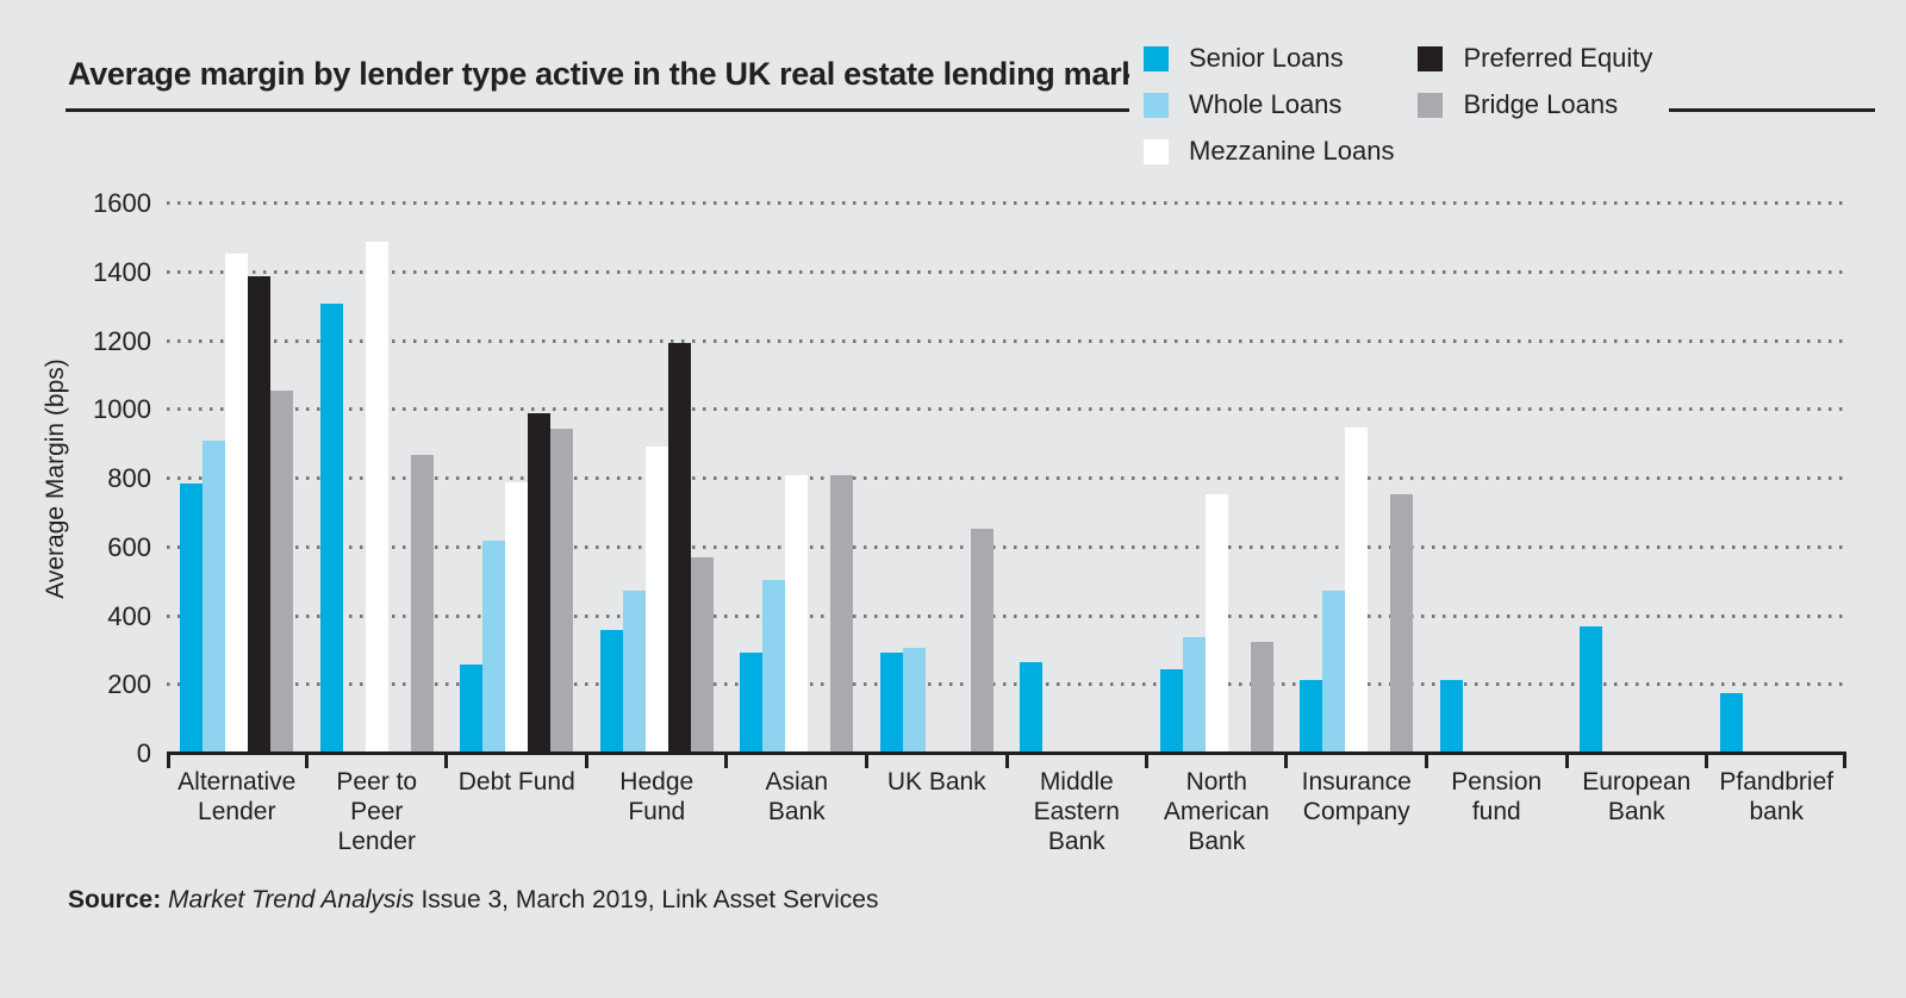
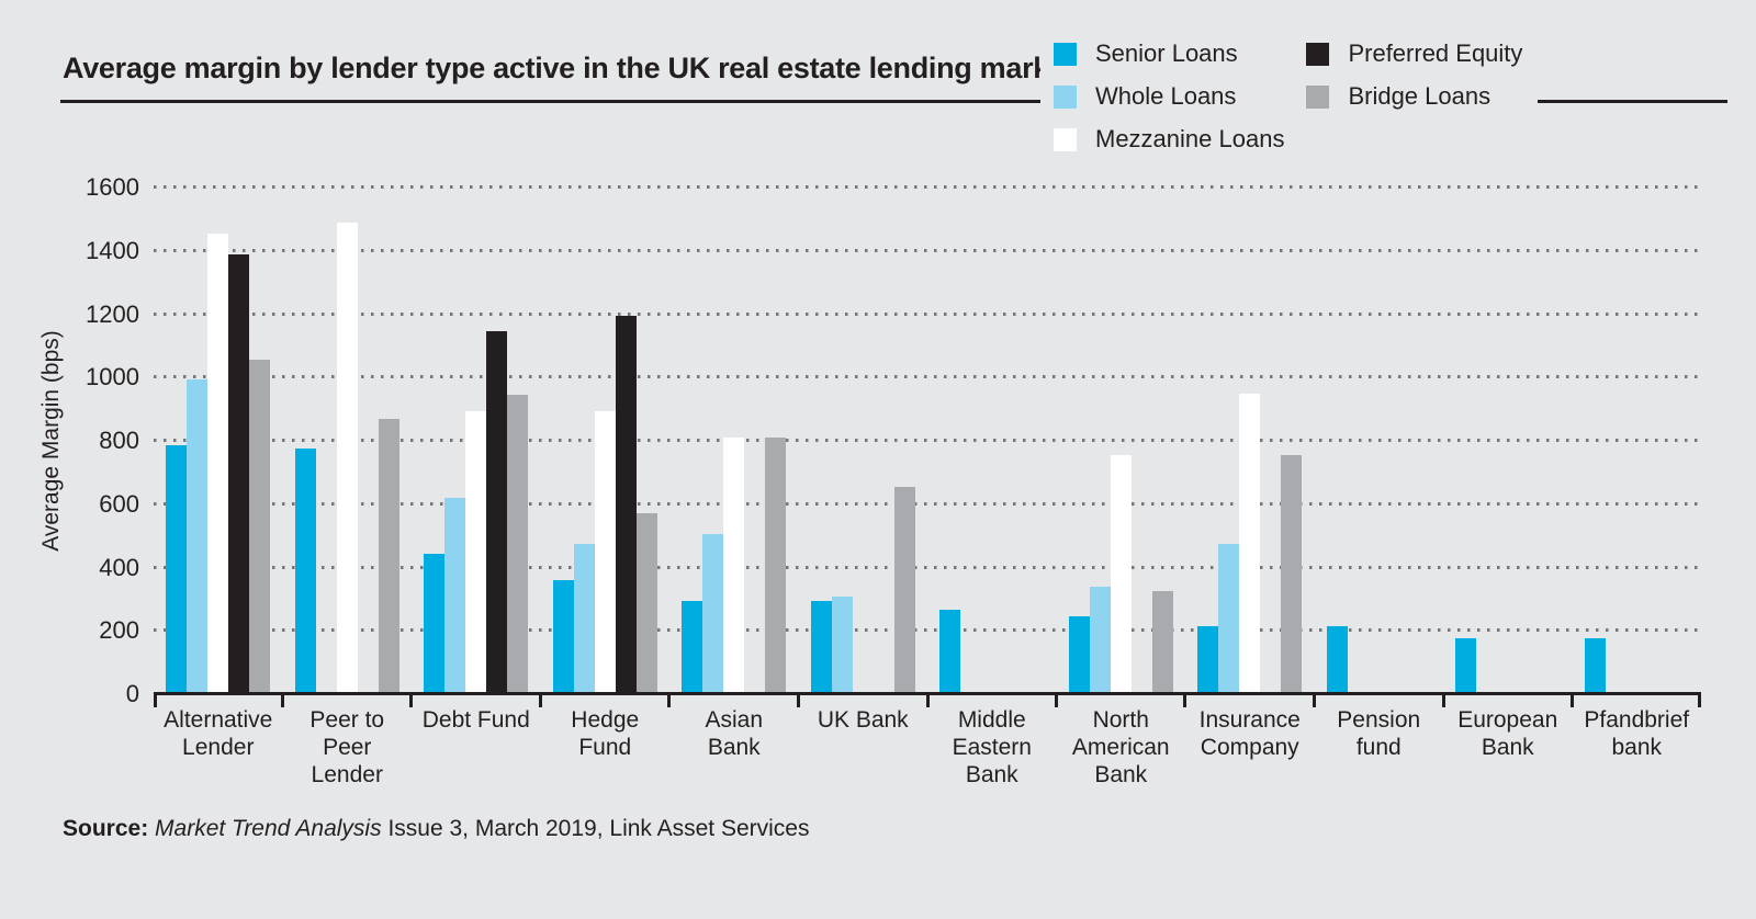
Whole Loans/Alternative Lender: 910 -> 1000
Senior Loans/Peer to Peer Lender: 1310 -> 780
Senior Loans/Debt Fund: 260 -> 440
Mezzanine Loans/Debt Fund: 790 -> 900
Preferred Equity/Debt Fund: 990 -> 1140
Senior Loans/European Bank: 370 -> 180
